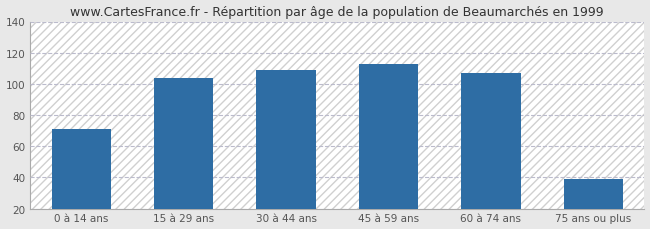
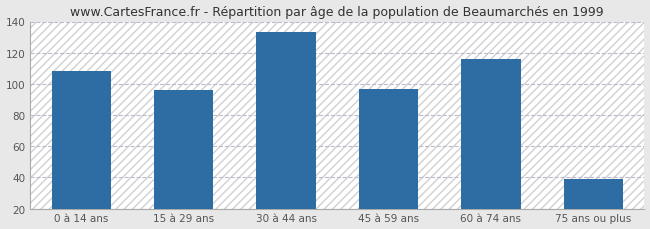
0 à 14 ans: 71 -> 108
15 à 29 ans: 104 -> 96
30 à 44 ans: 109 -> 133
45 à 59 ans: 113 -> 97
60 à 74 ans: 107 -> 116
